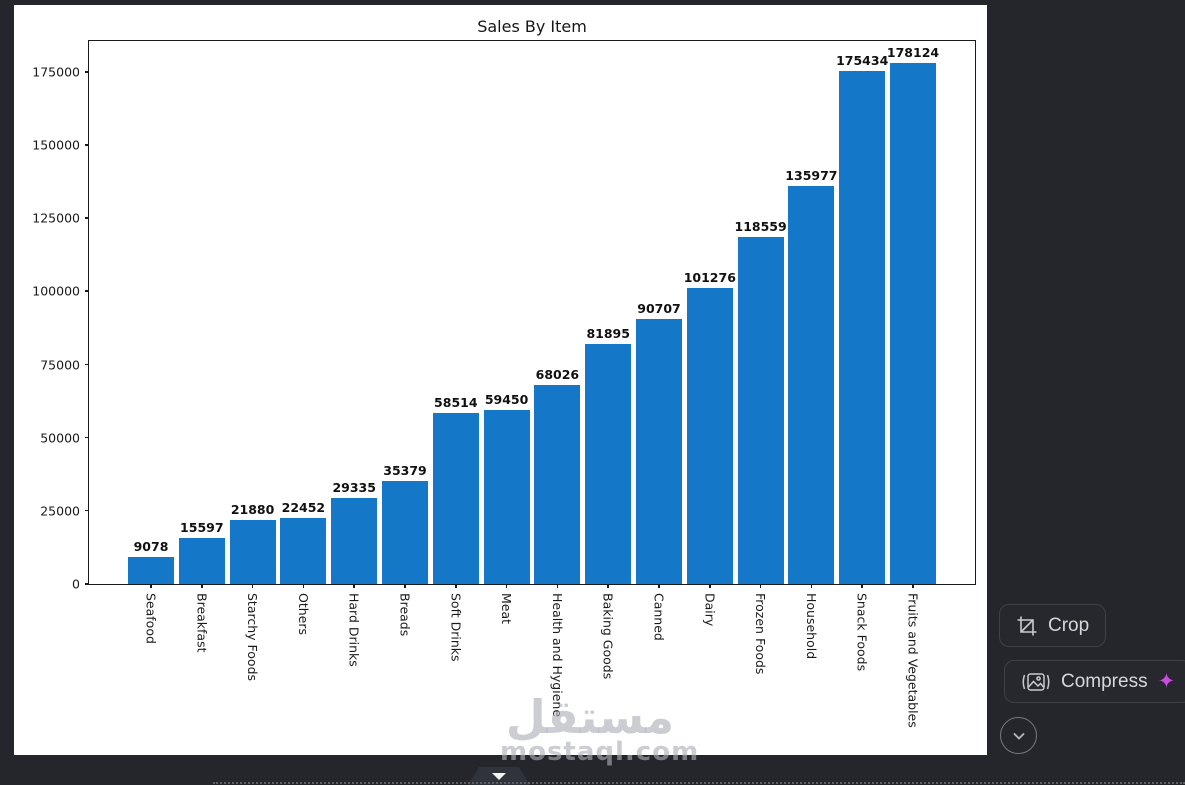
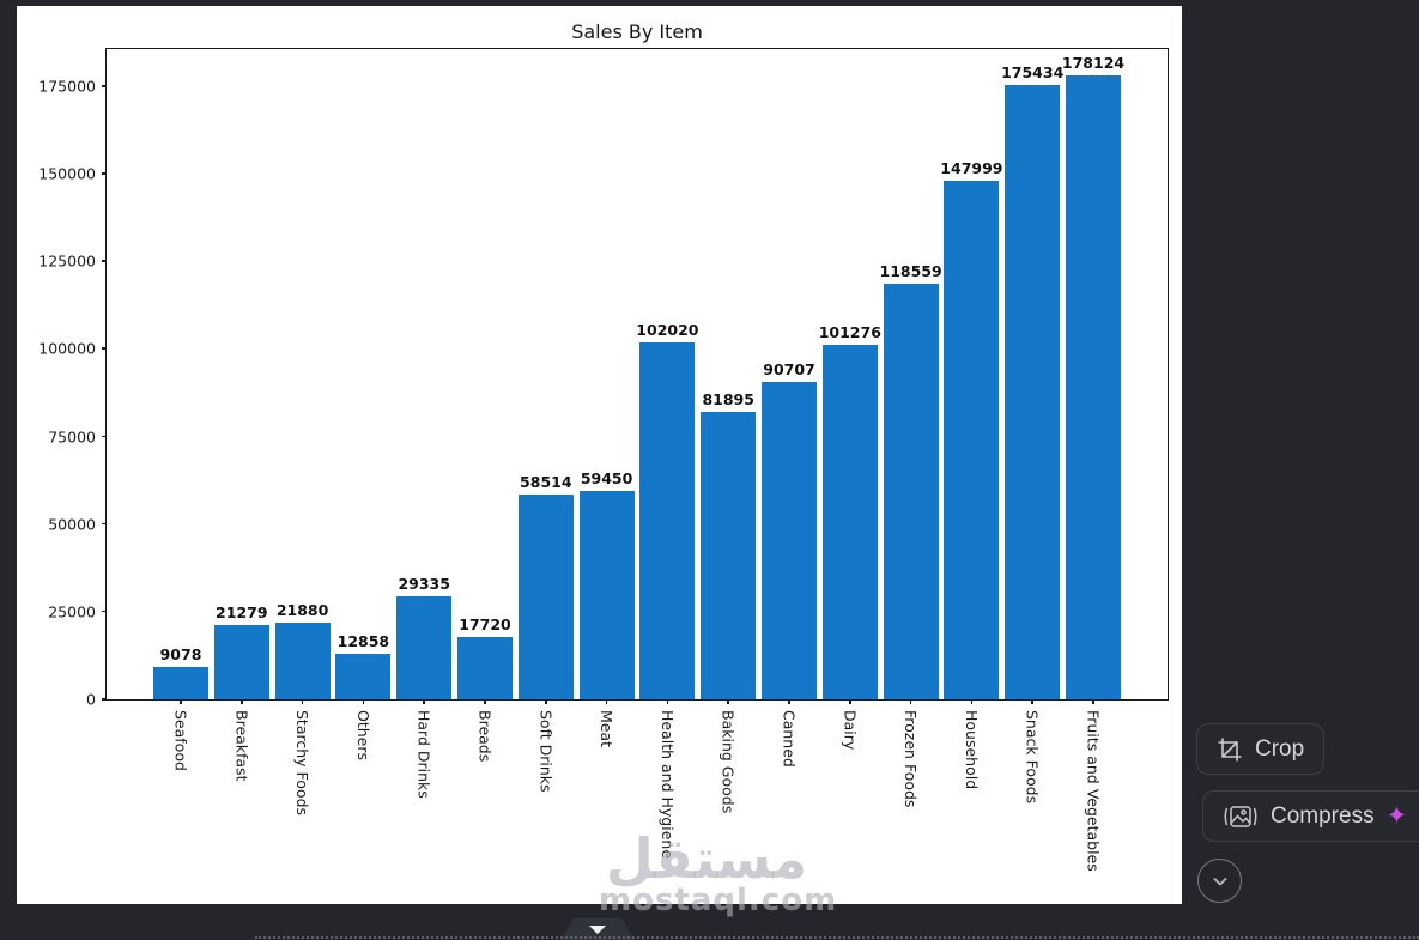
Breakfast: 15597 -> 21279
Others: 22452 -> 12858
Breads: 35379 -> 17720
Health and Hygiene: 68026 -> 102020
Household: 135977 -> 147999
